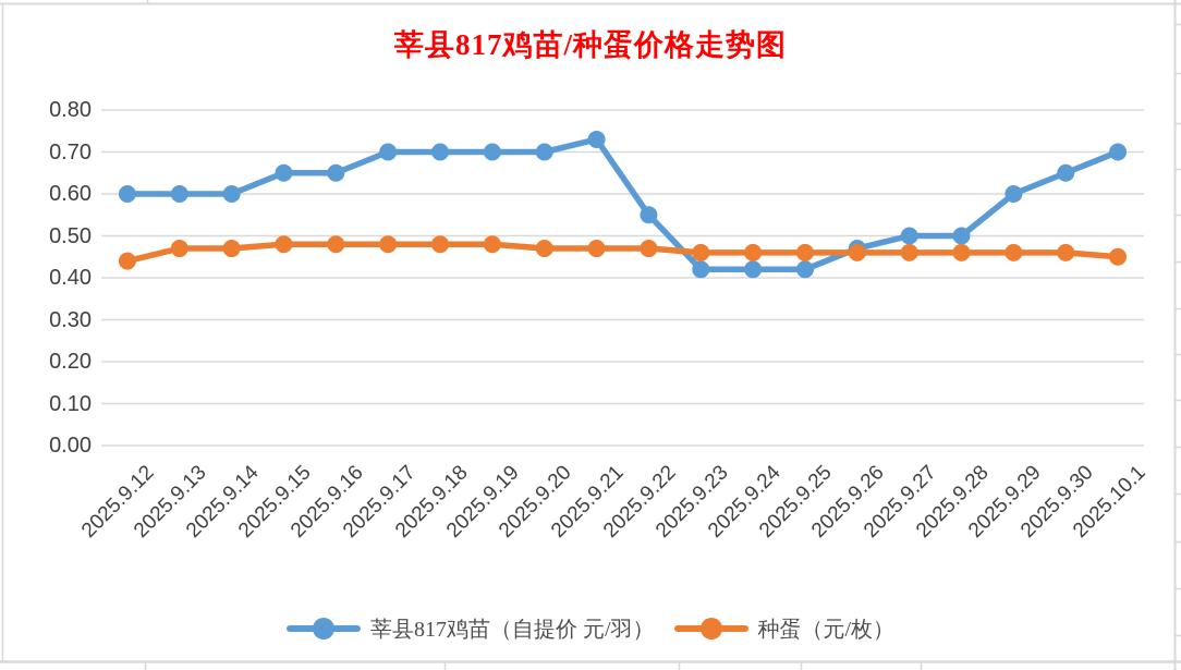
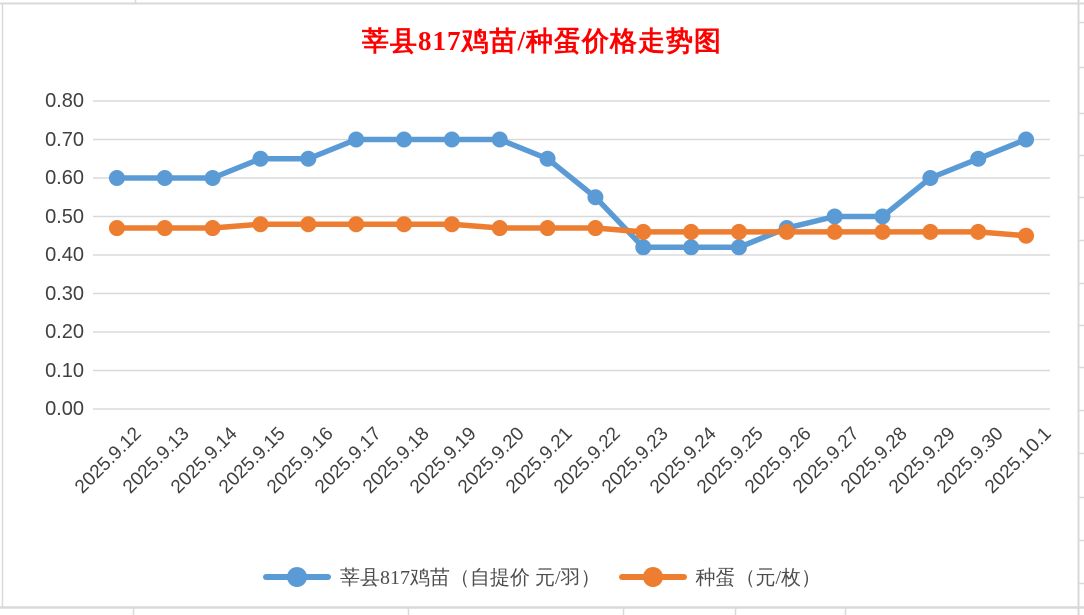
种蛋（元/枚）/2025.9.12: 0.44 -> 0.47
莘县817鸡苗（自提价 元/羽）/2025.9.21: 0.73 -> 0.65
